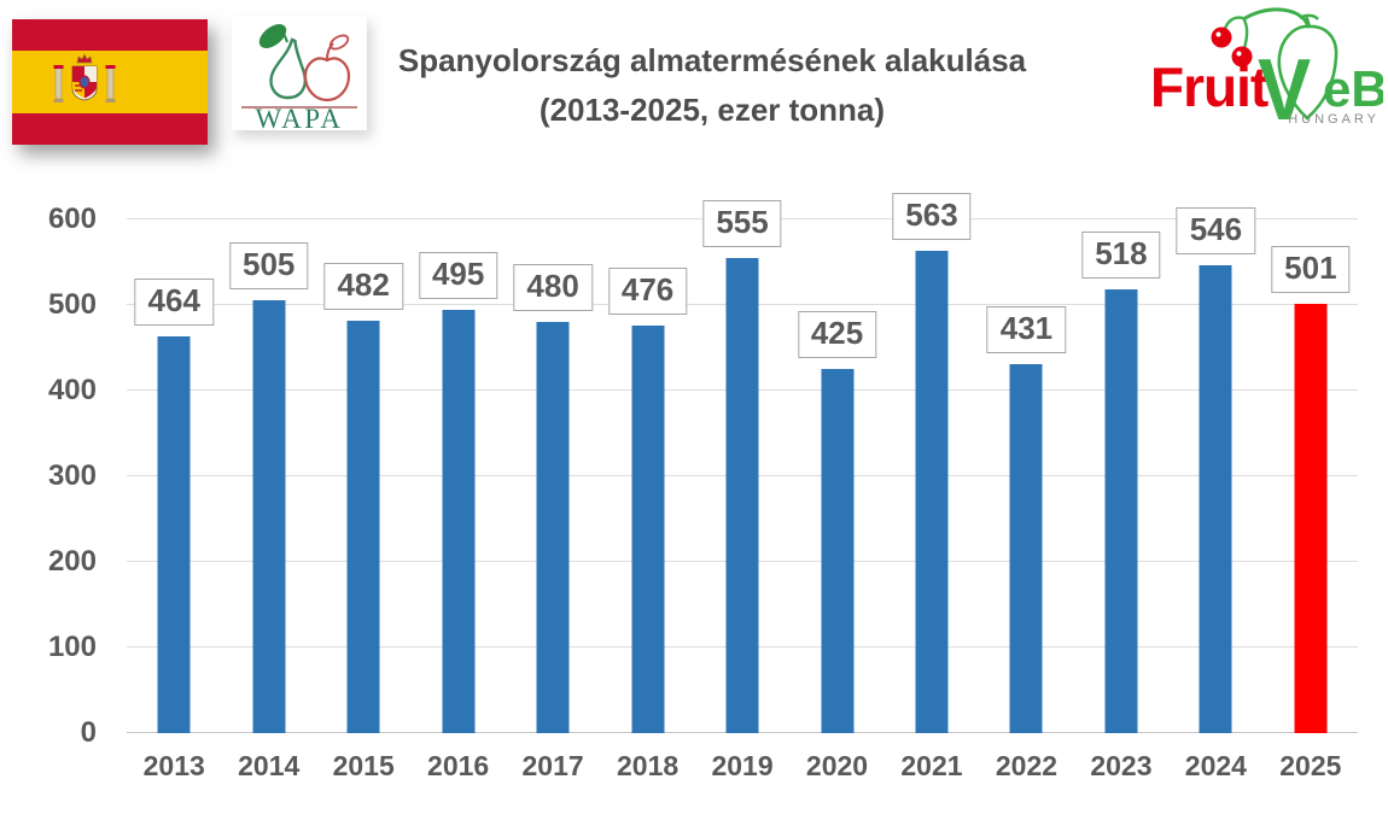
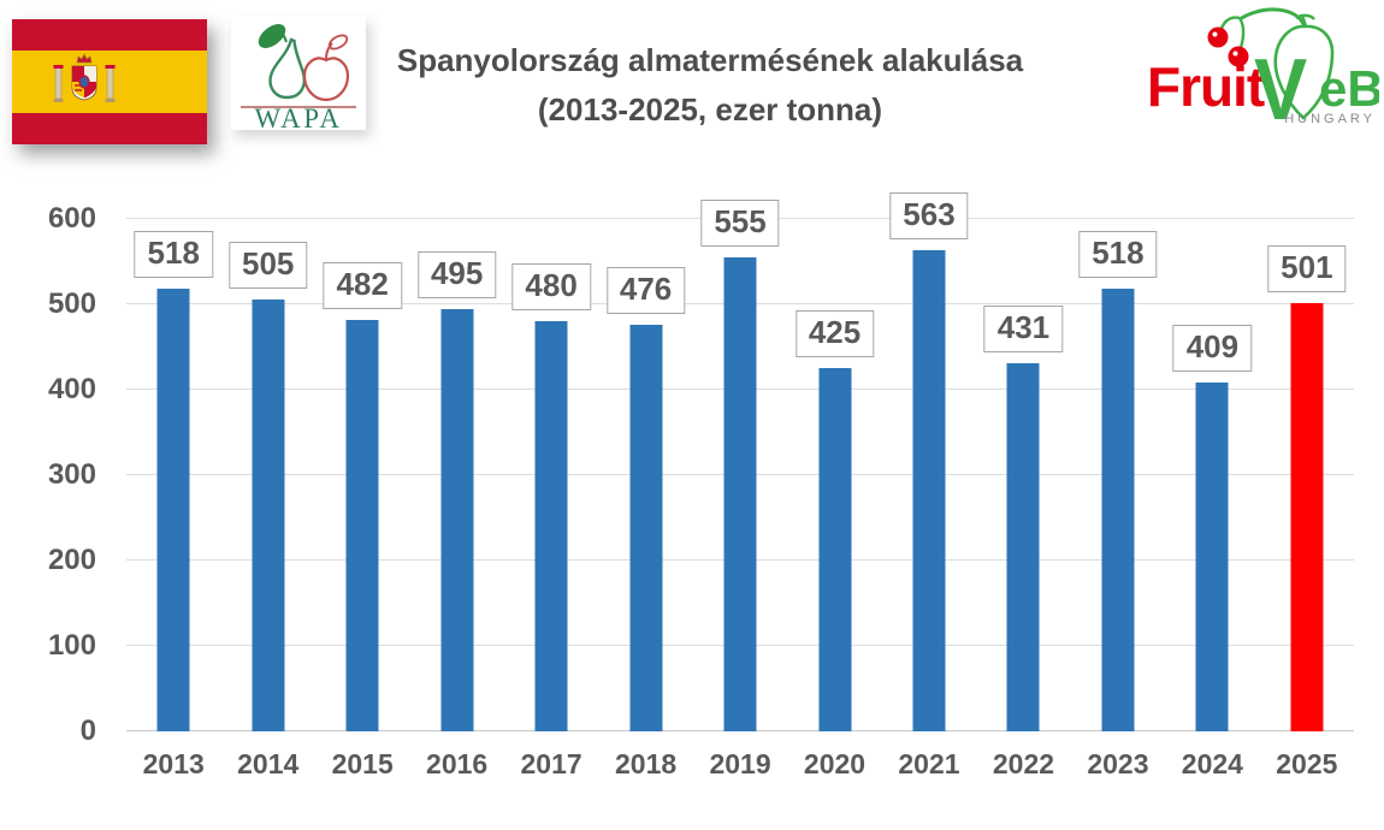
2013: 464 -> 518
2024: 546 -> 409
